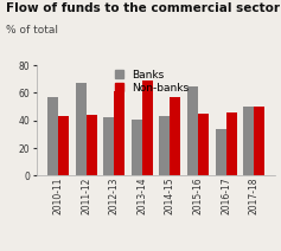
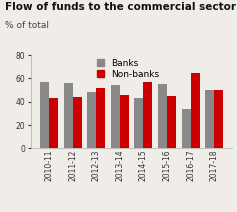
Banks/2011-12: 67 -> 56
Banks/2012-13: 42 -> 48
Non-banks/2012-13: 61 -> 52
Banks/2013-14: 41 -> 54
Non-banks/2013-14: 69 -> 46
Banks/2015-16: 65 -> 55
Non-banks/2016-17: 46 -> 65
